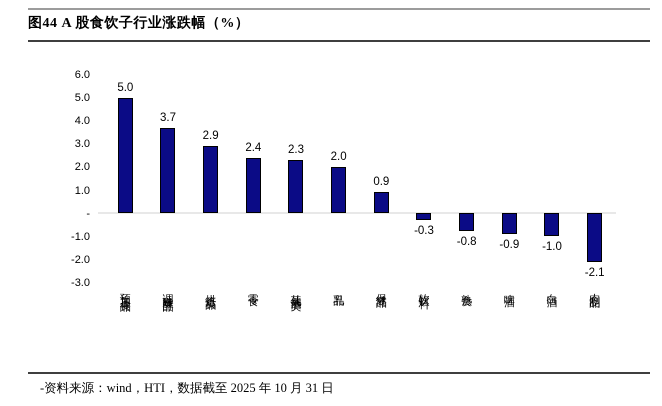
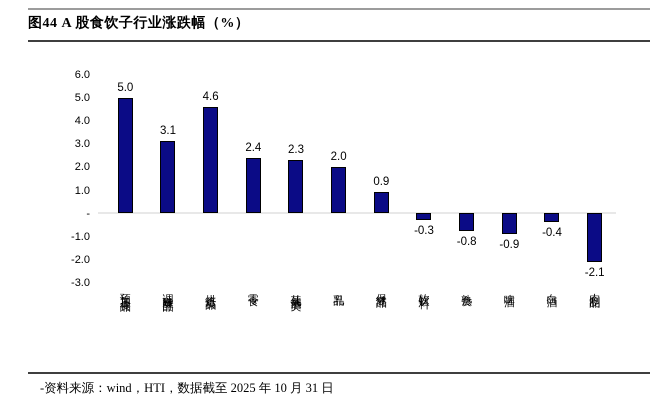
调味发酵品: 3.7 -> 3.1
烘焙食品: 2.9 -> 4.6
白酒: -1.0 -> -0.4
